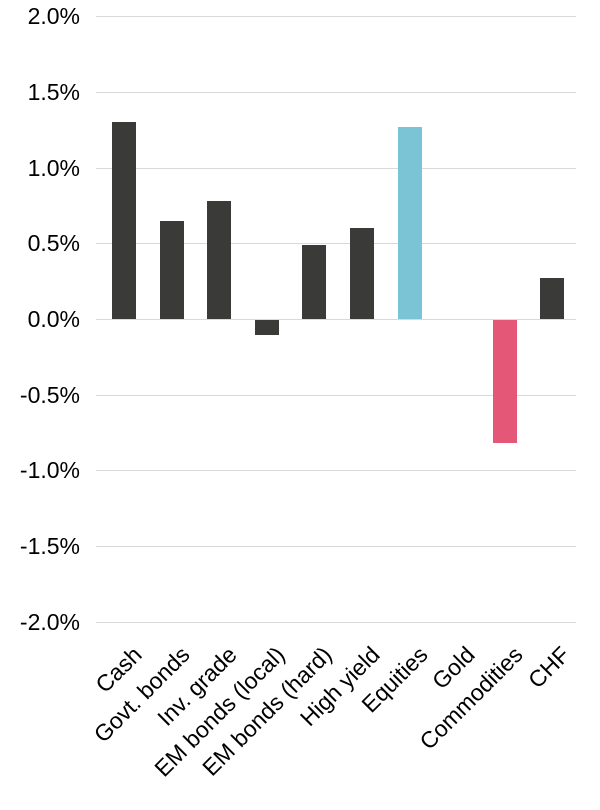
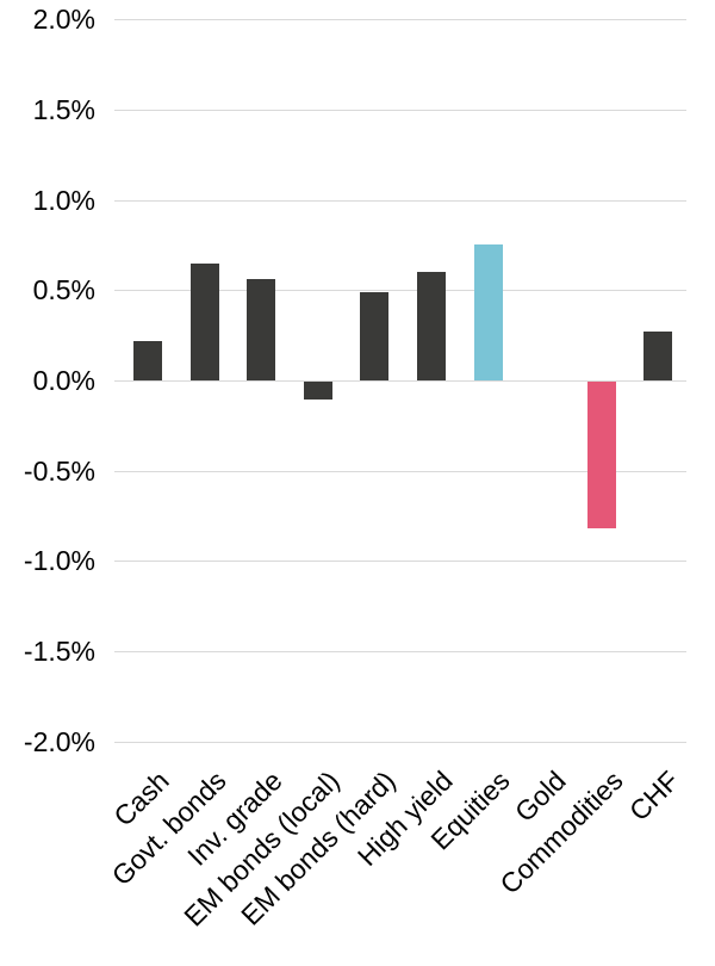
Cash: 1.30% -> 0.22%
Inv. grade: 0.78% -> 0.56%
Equities: 1.27% -> 0.75%
